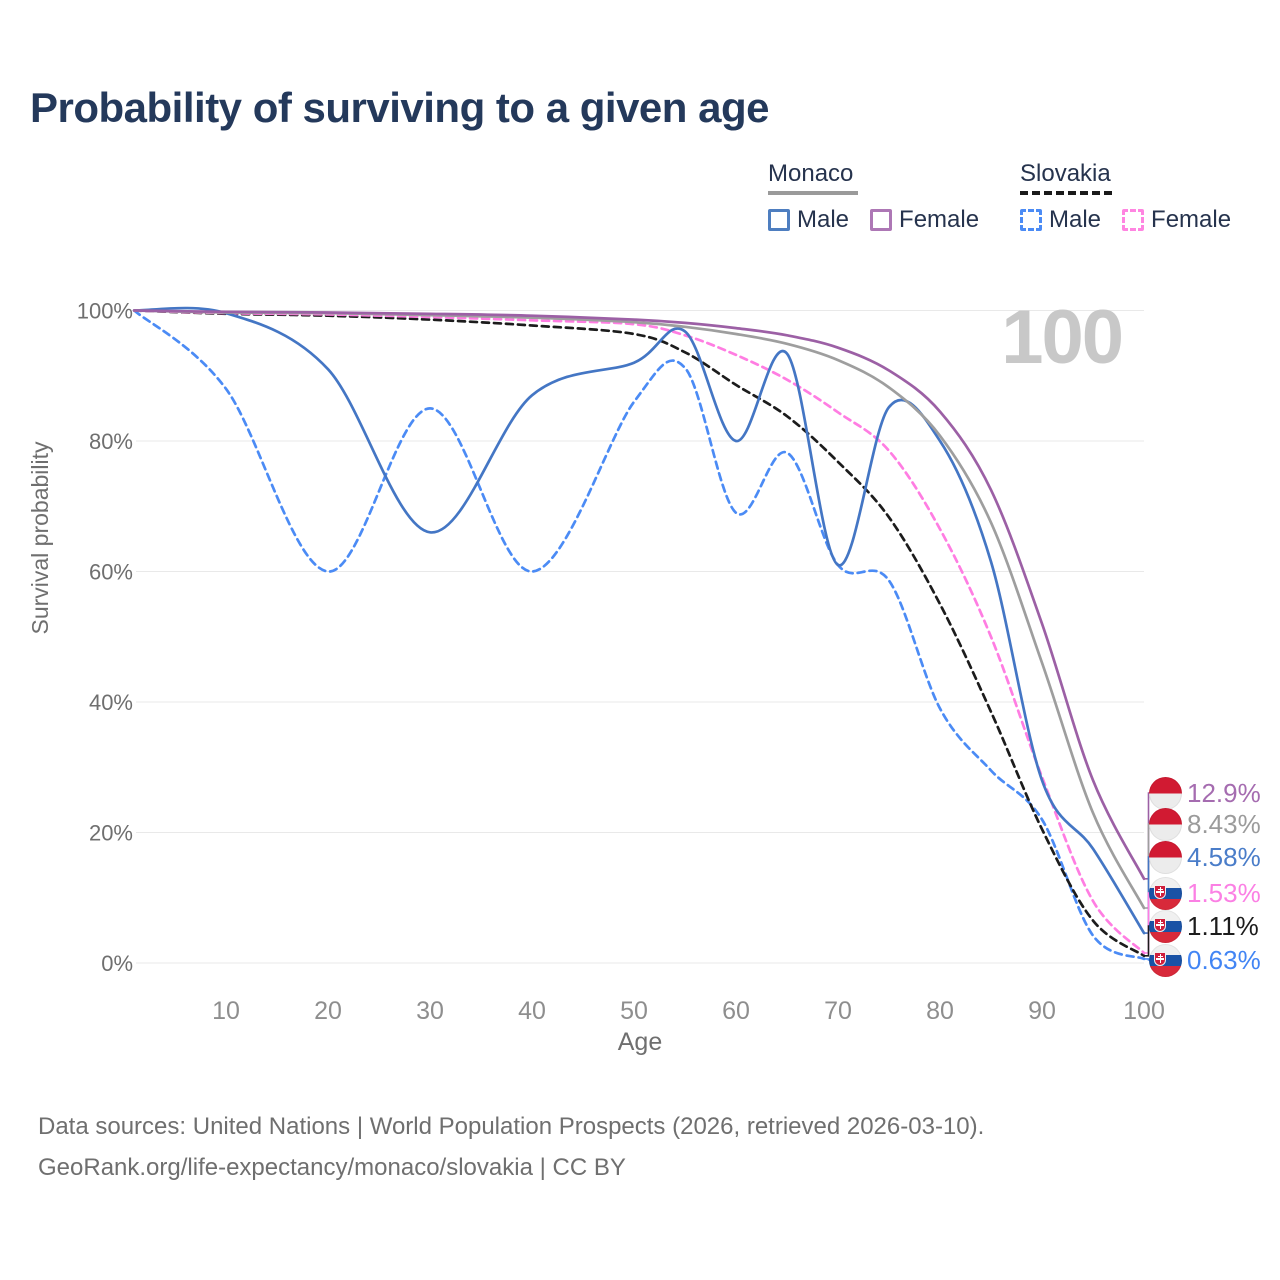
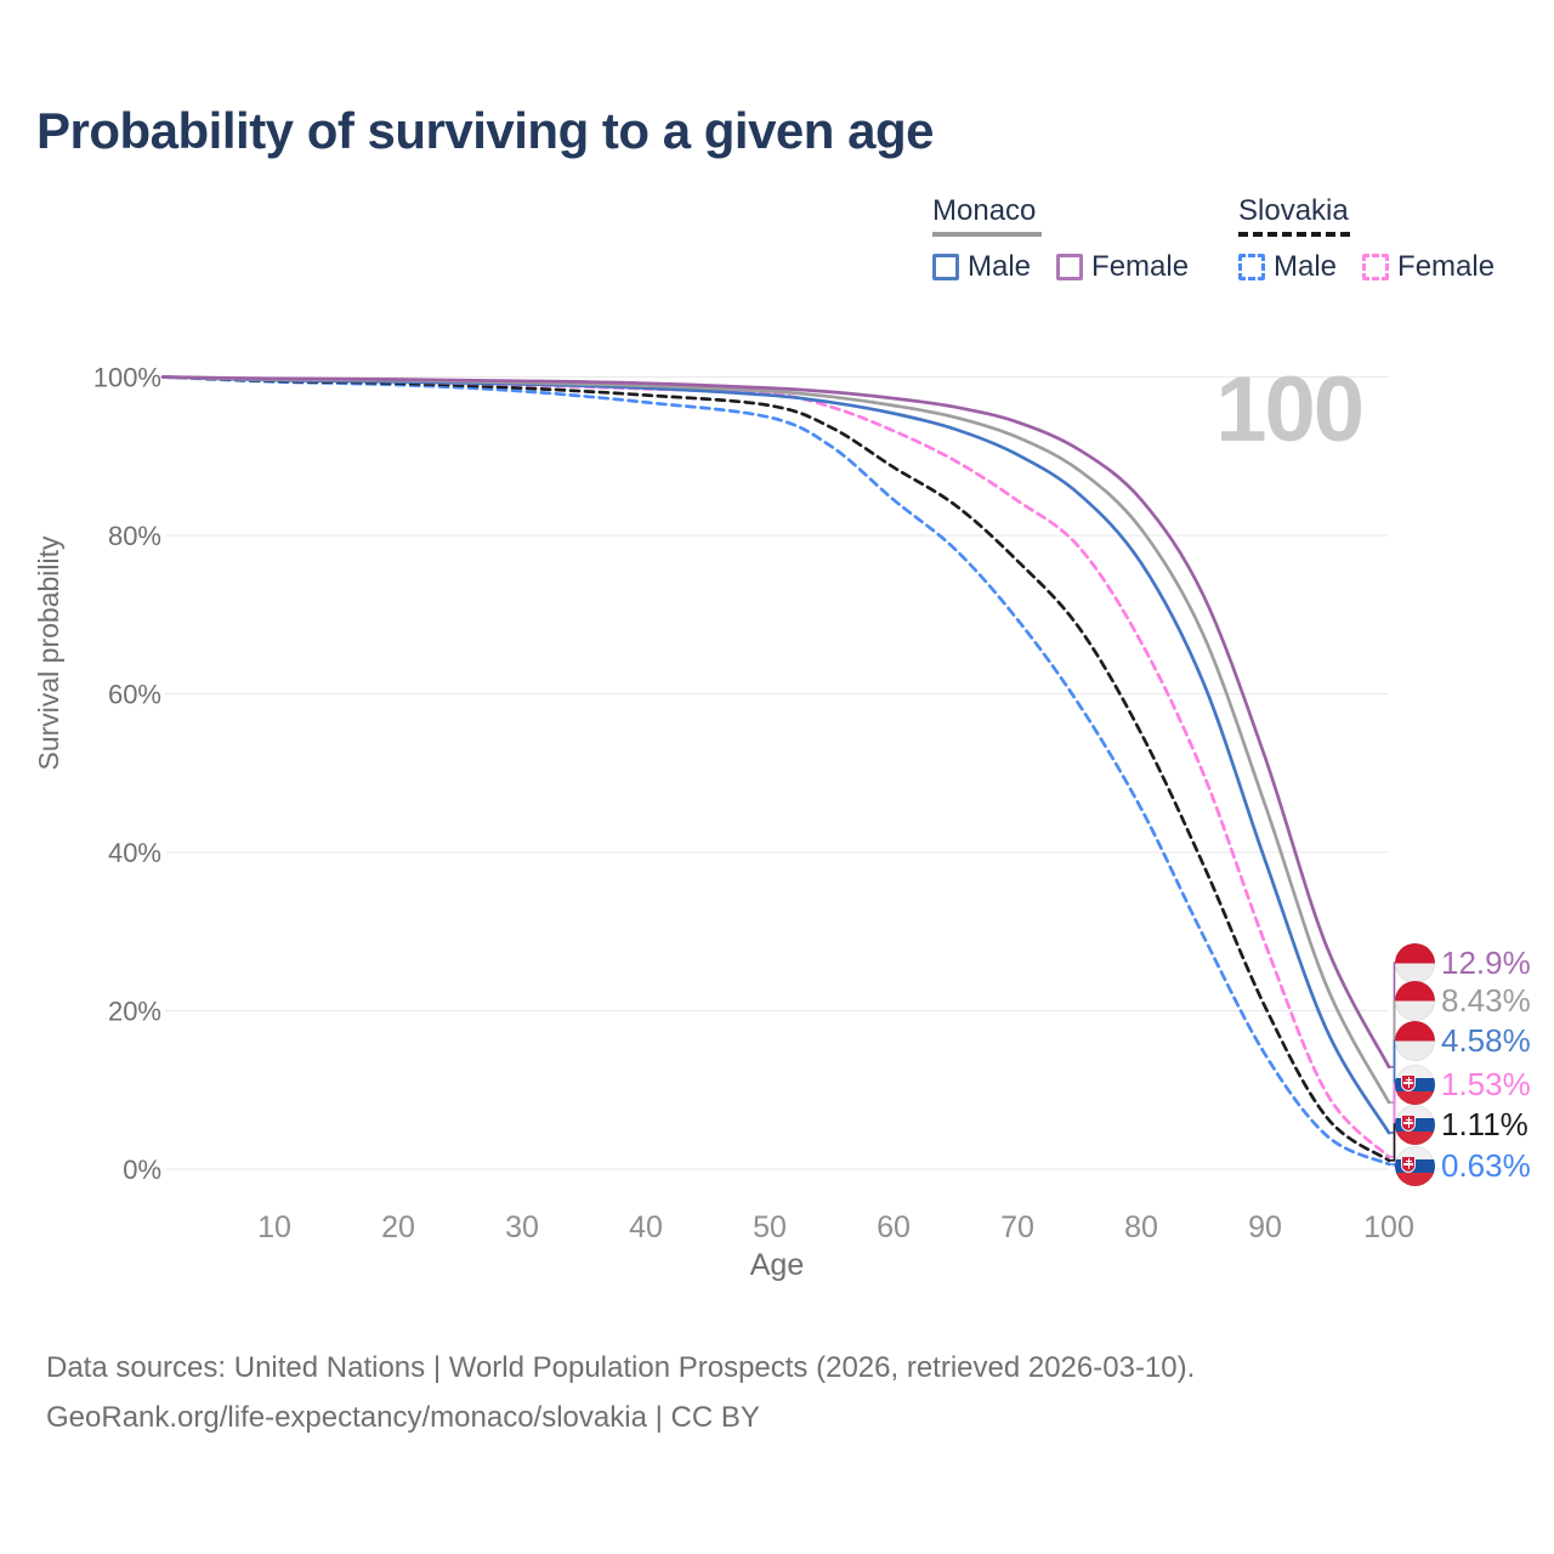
Slovakia Male/10: 88% -> 99%
Monaco Male/20: 91% -> 99%
Slovakia Male/20: 60% -> 99%
Monaco Male/30: 66% -> 99%
Slovakia Male/30: 85% -> 98%
Monaco Male/40: 87% -> 99%
Slovakia Male/40: 60% -> 97%
Monaco Male/50: 92% -> 98%
Slovakia Male/50: 86% -> 95%
Monaco Male/60: 80% -> 95%
Slovakia Male/60: 69% -> 84%
Monaco Male/70: 61% -> 90%
Slovakia Male/70: 61% -> 69%
Monaco Male/80: 80% -> 76%
Slovakia Male/80: 39% -> 46%
Monaco Male/90: 28% -> 39%
Slovakia Male/90: 22% -> 14%
